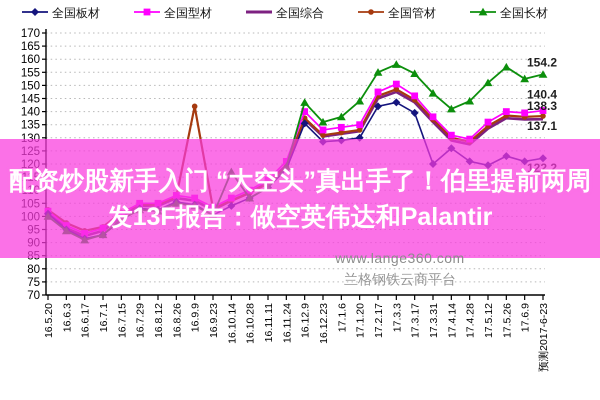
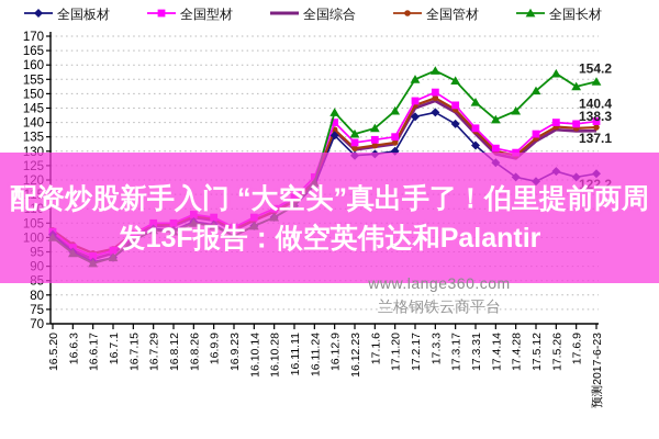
全国管材/16.9.9: 142 -> 106
全国长材/16.10.14: 117 -> 104
全国板材/17.3.31: 120 -> 132
